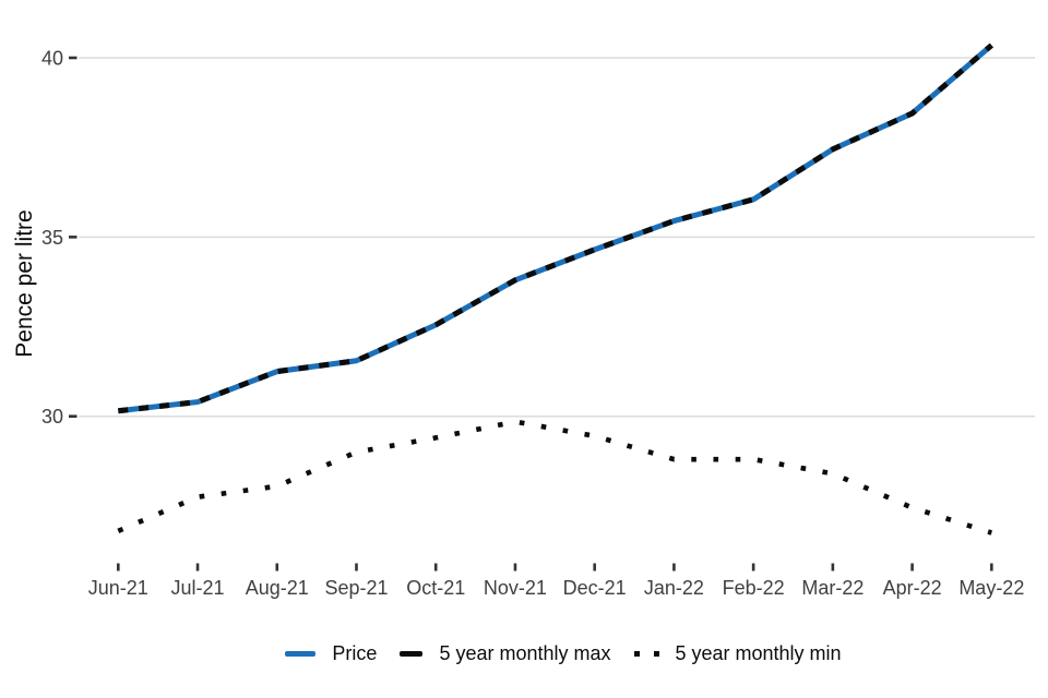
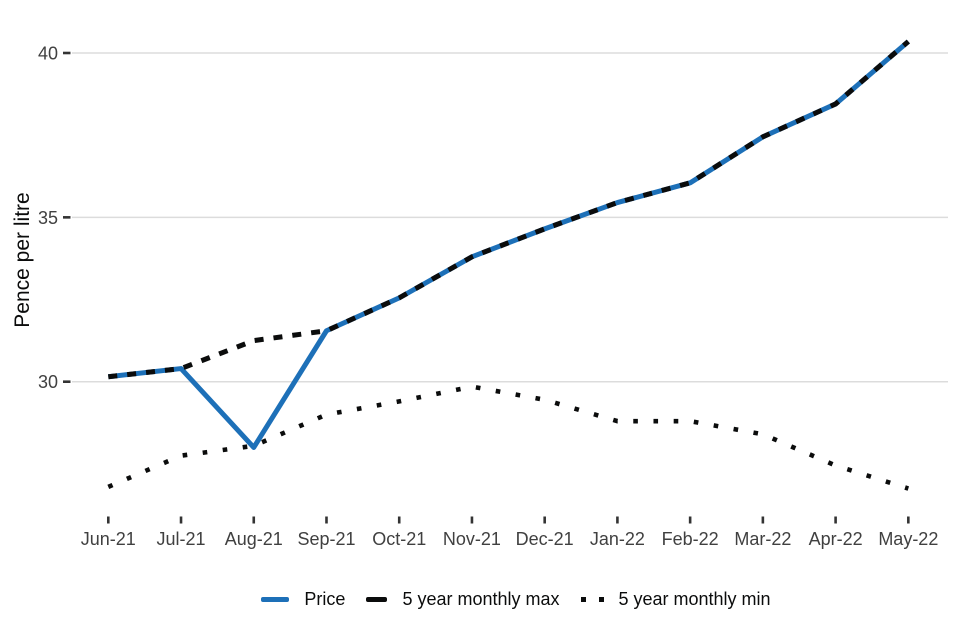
Price/Aug-21: 31.2 -> 28.0
